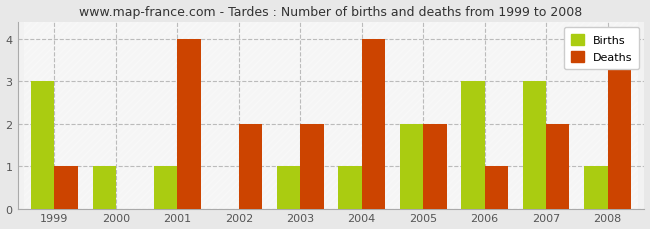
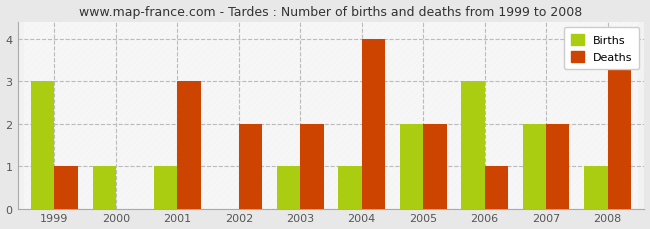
Deaths/2001: 4 -> 3
Births/2007: 3 -> 2
